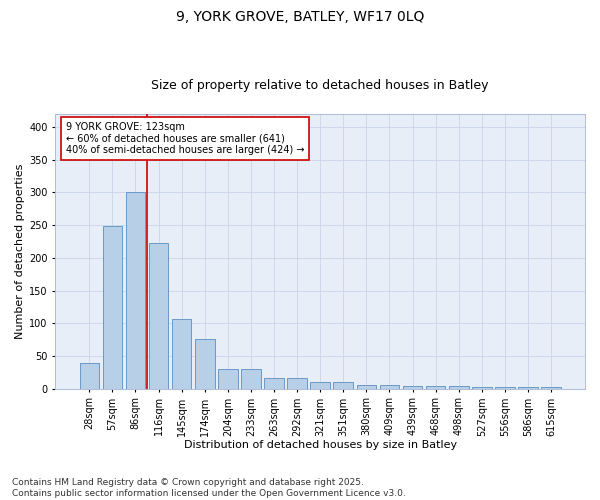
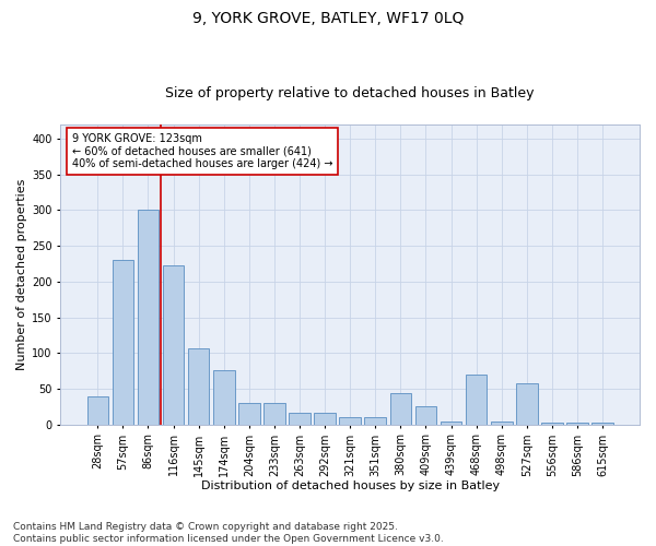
57sqm: 248 -> 230
380sqm: 5 -> 44
409sqm: 5 -> 26
468sqm: 4 -> 70
527sqm: 2 -> 58
